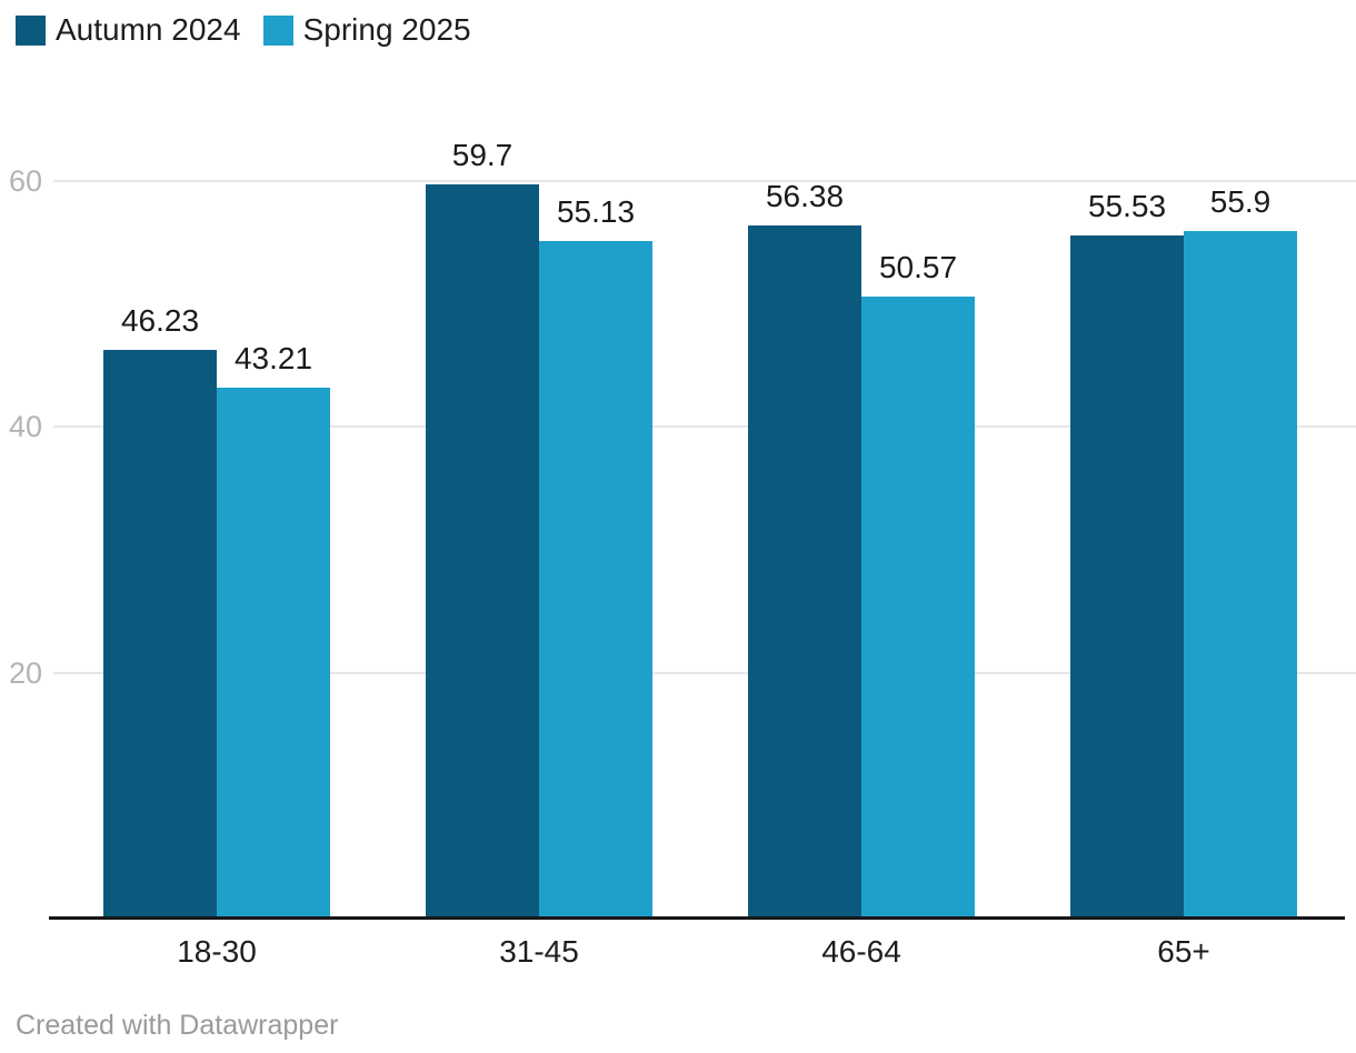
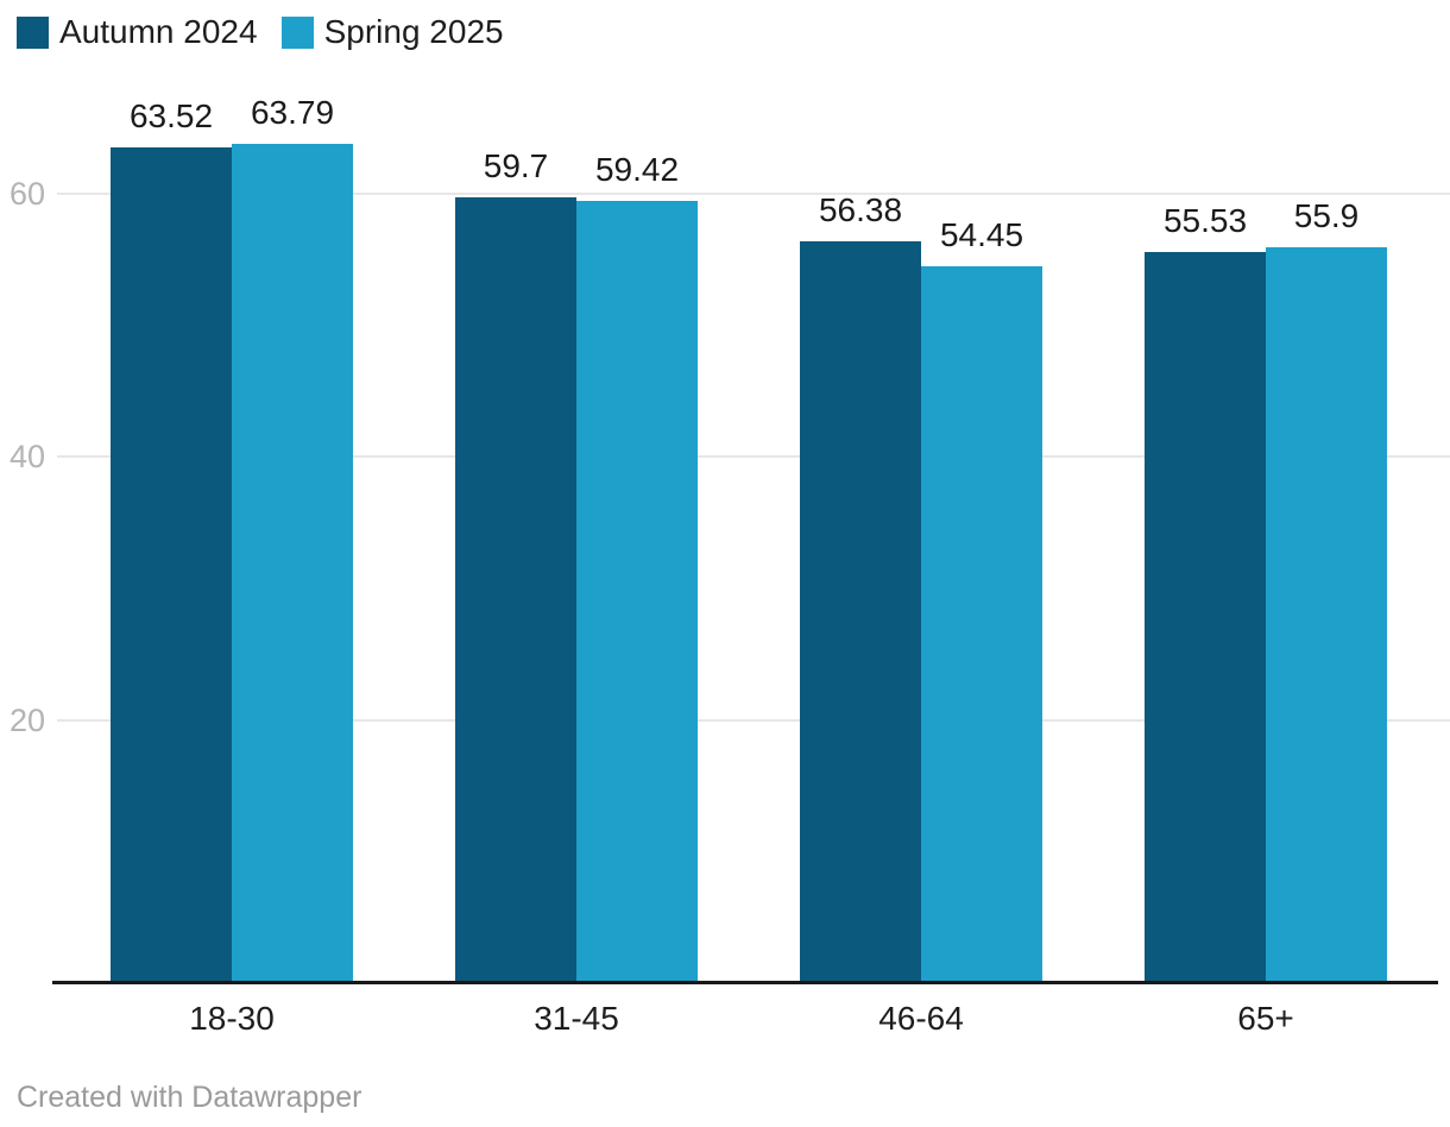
Autumn 2024/18-30: 46.23 -> 63.52
Spring 2025/18-30: 43.21 -> 63.79
Spring 2025/31-45: 55.13 -> 59.42
Spring 2025/46-64: 50.57 -> 54.45
